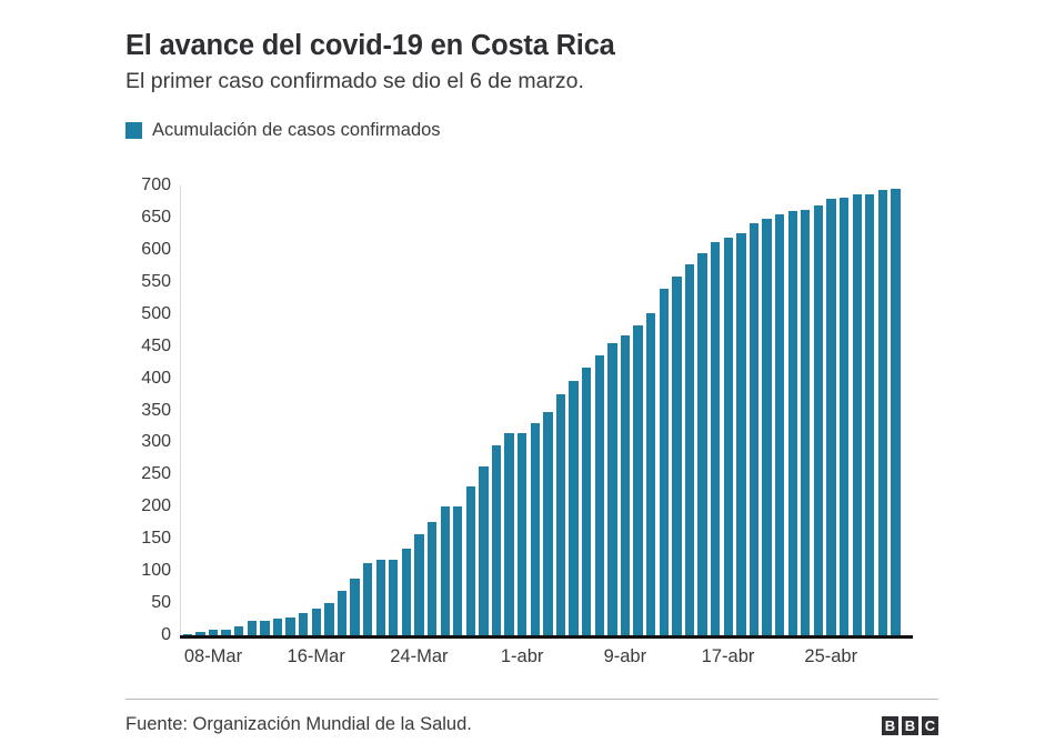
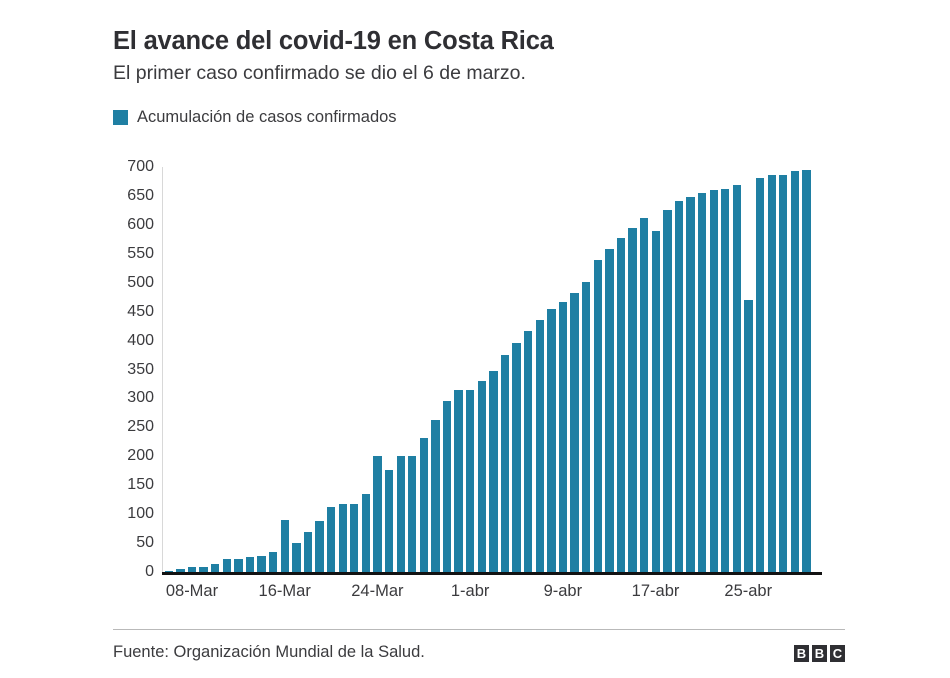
16-Mar: 40 -> 90
24-Mar: 160 -> 200
17-abr: 620 -> 590
25-abr: 680 -> 470
